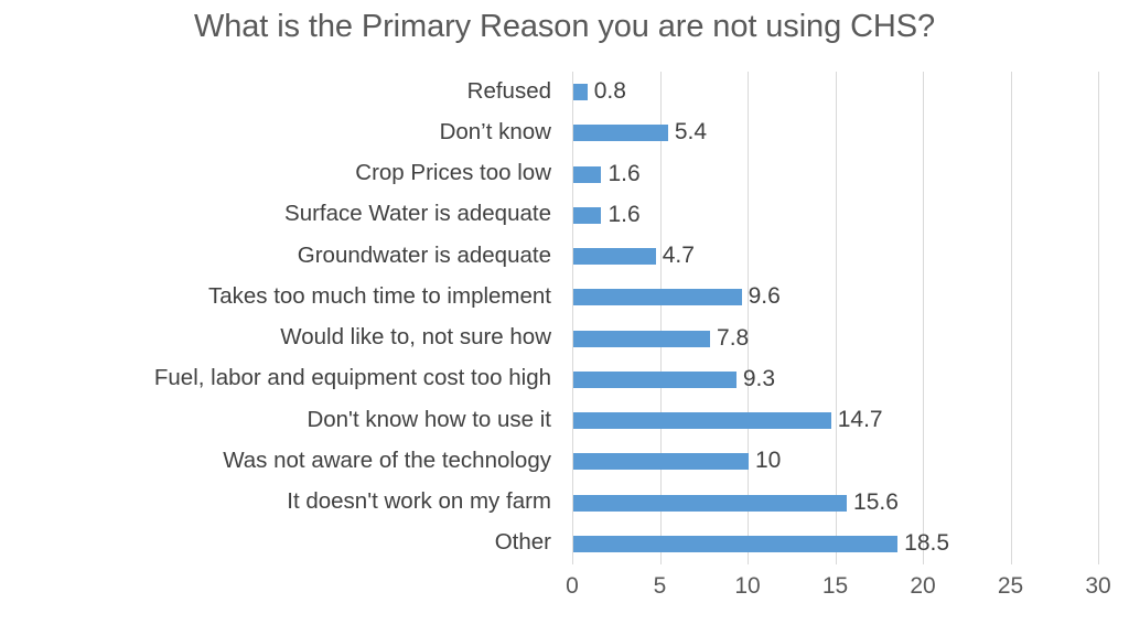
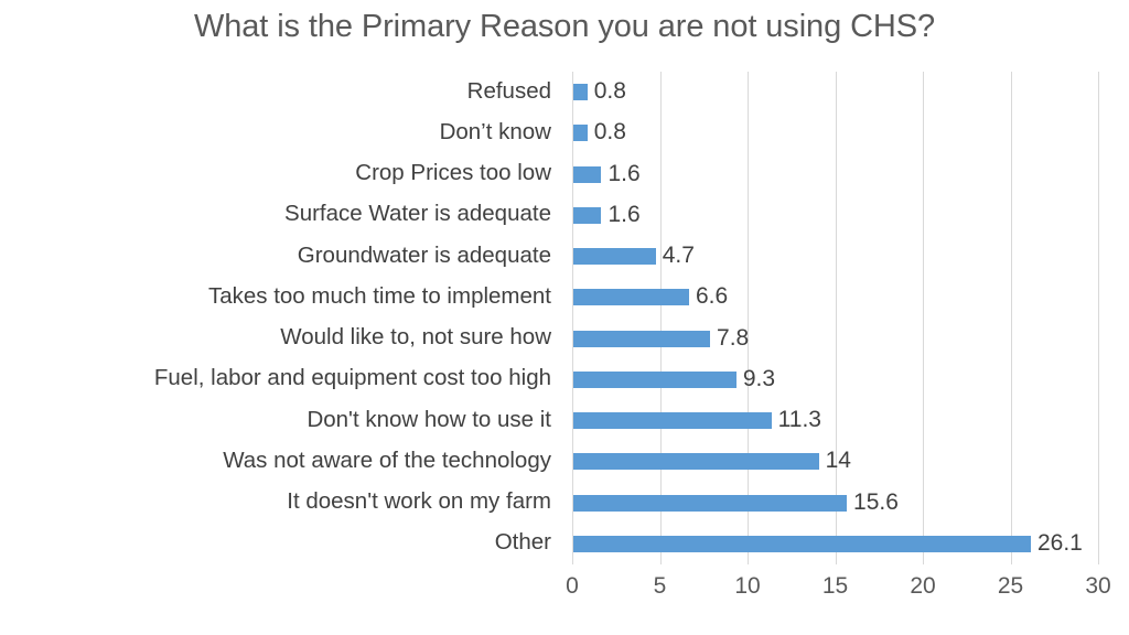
Don’t know: 5.4 -> 0.8
Takes too much time to implement: 9.6 -> 6.6
Don't know how to use it: 14.7 -> 11.3
Was not aware of the technology: 10 -> 14
Other: 18.5 -> 26.1
